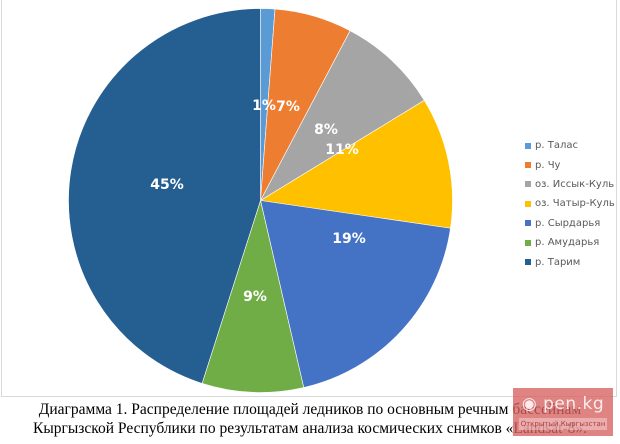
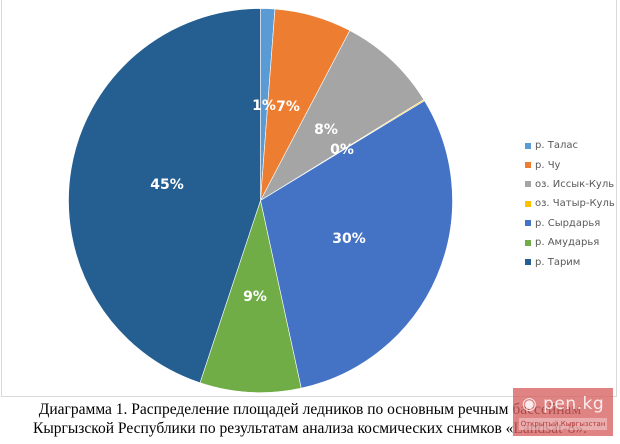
оз. Чатыр-Куль: 11% -> 0%
р. Сырдарья: 19% -> 30%
